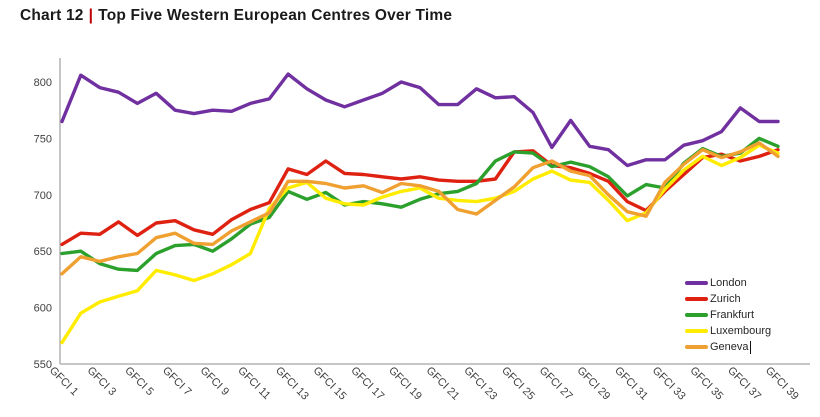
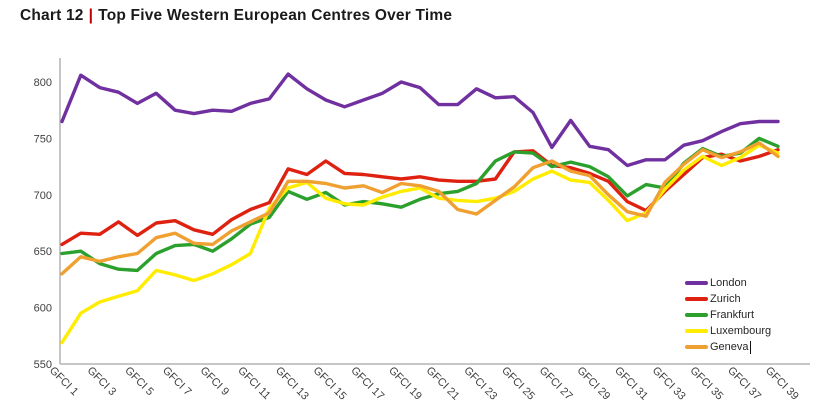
London/GFCI 37: 777 -> 763
